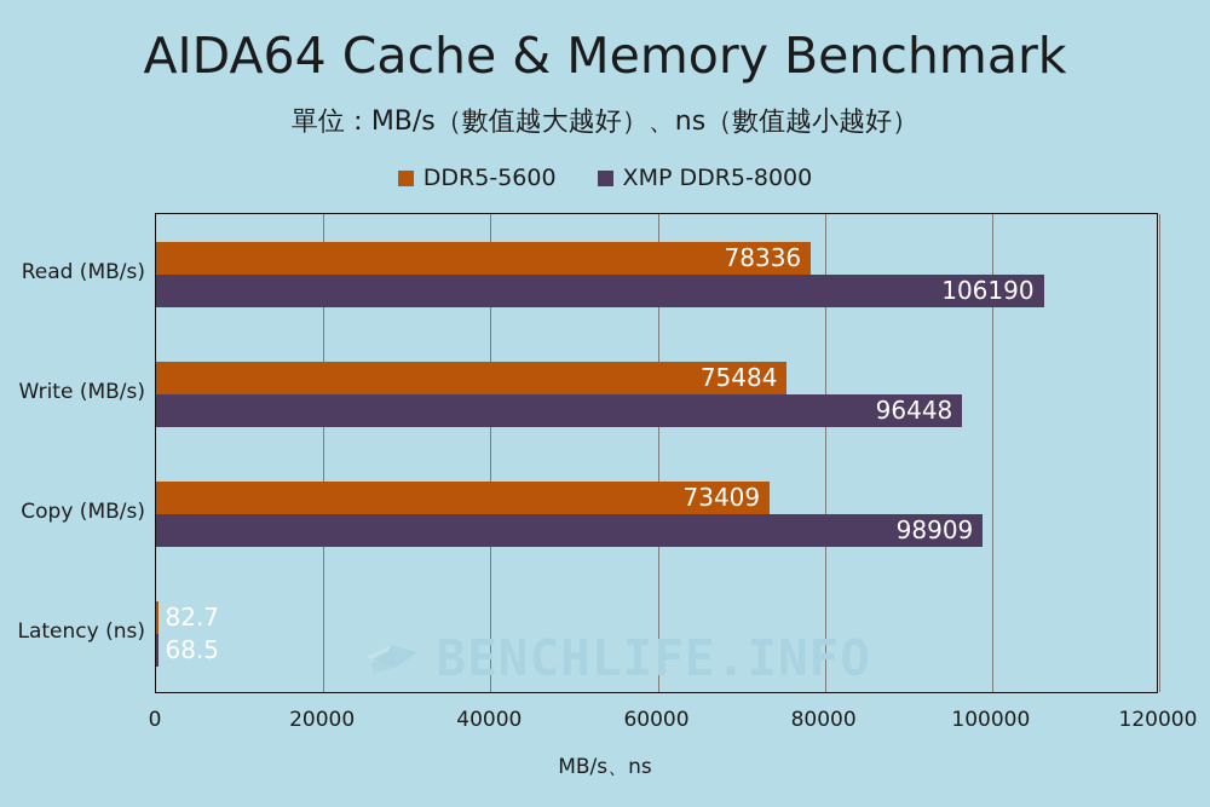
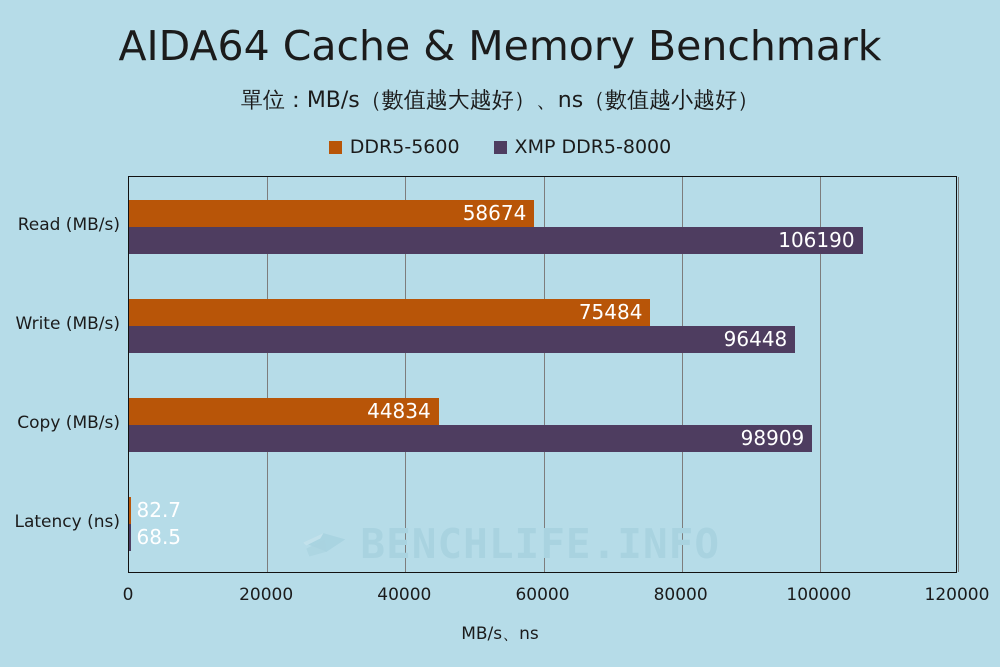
DDR5-5600/Read (MB/s): 78336 -> 58674
DDR5-5600/Copy (MB/s): 73409 -> 44834
